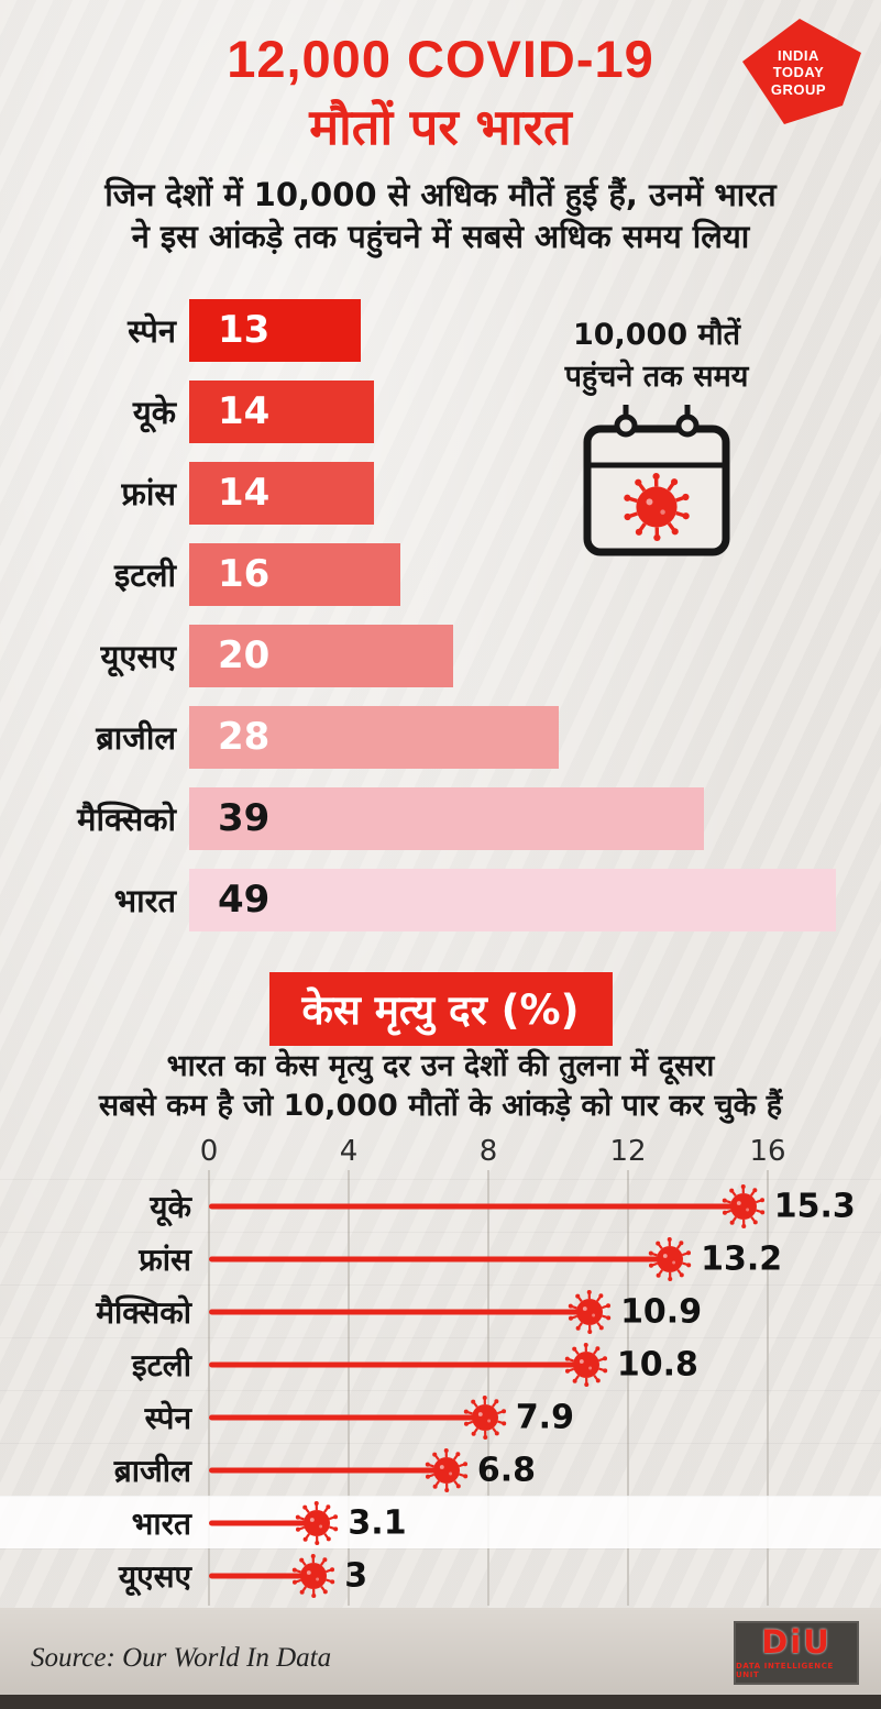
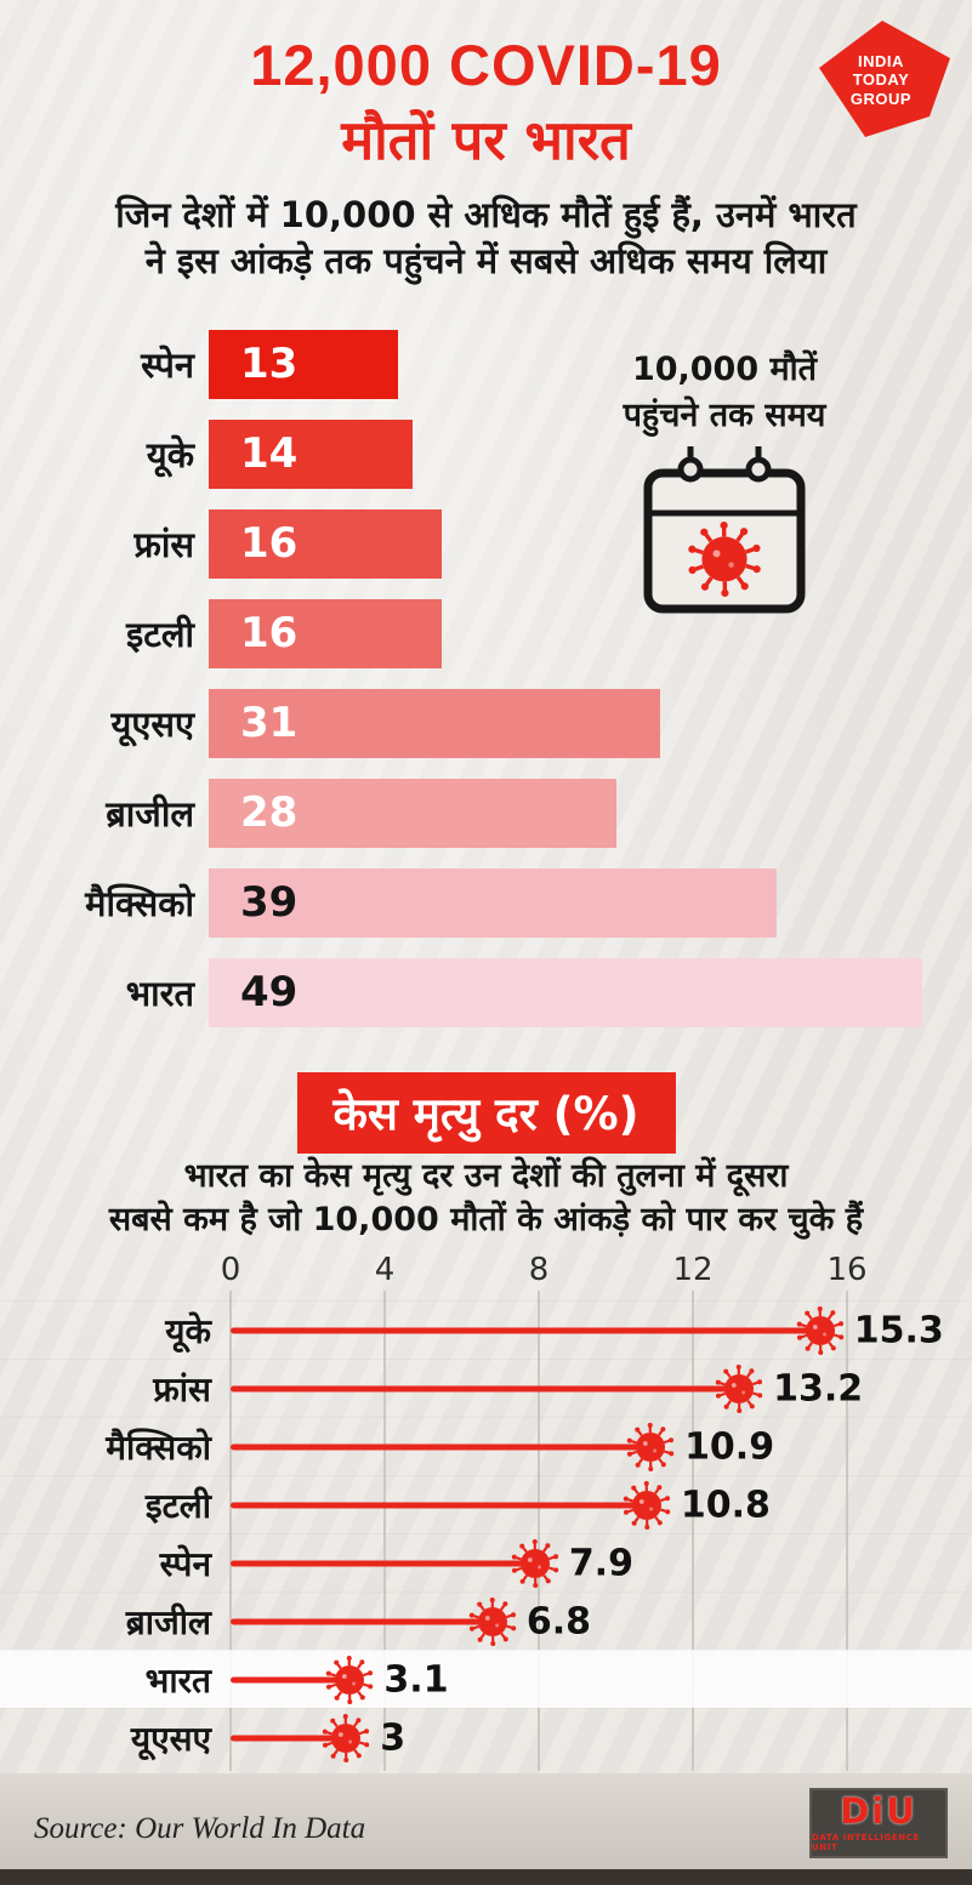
10,000 मौतें पहुंचने तक समय/फ्रांस: 14 -> 16
10,000 मौतें पहुंचने तक समय/यूएसए: 20 -> 31
